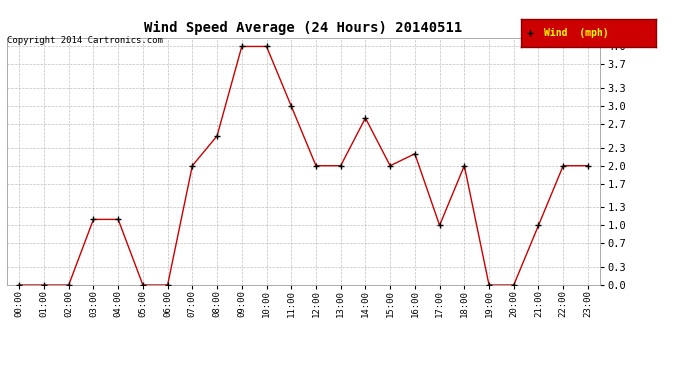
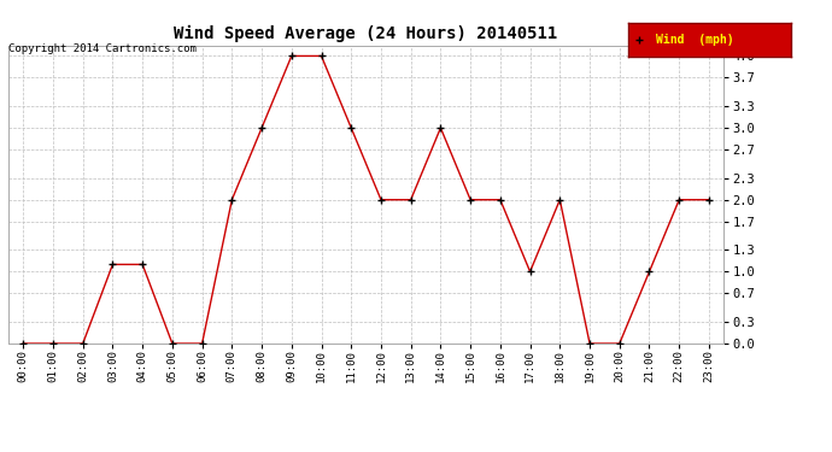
08:00: 2.5 -> 3.0
14:00: 2.8 -> 3.0
16:00: 2.2 -> 2.0
